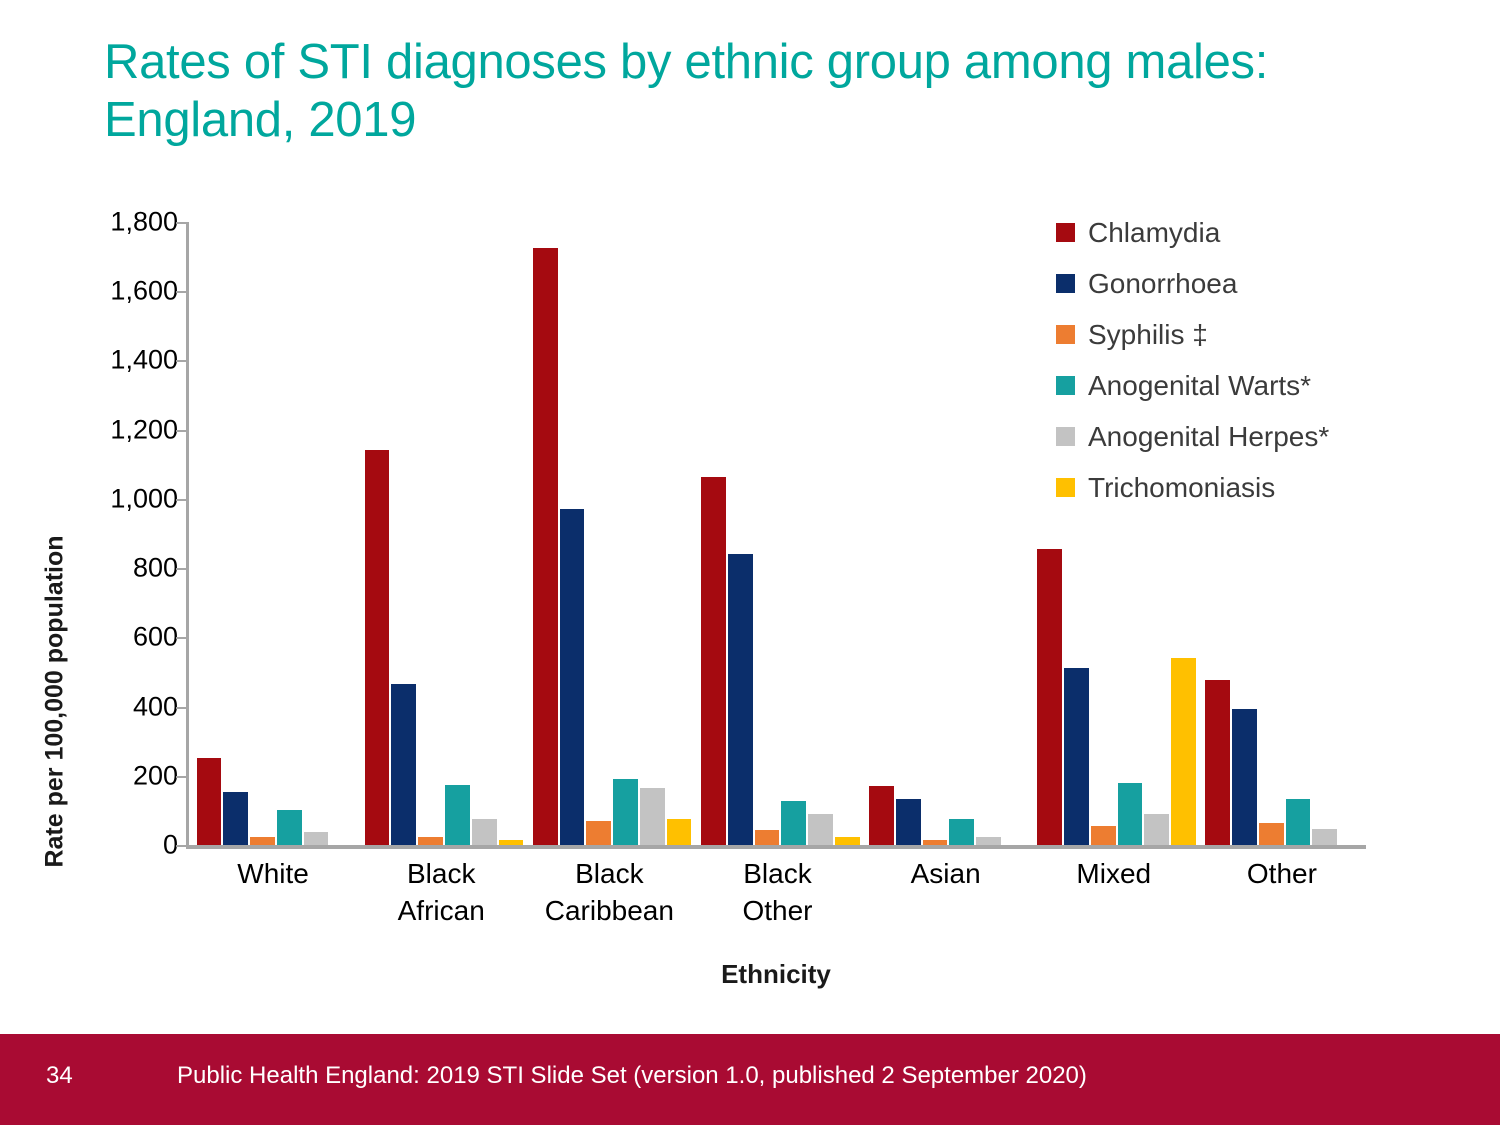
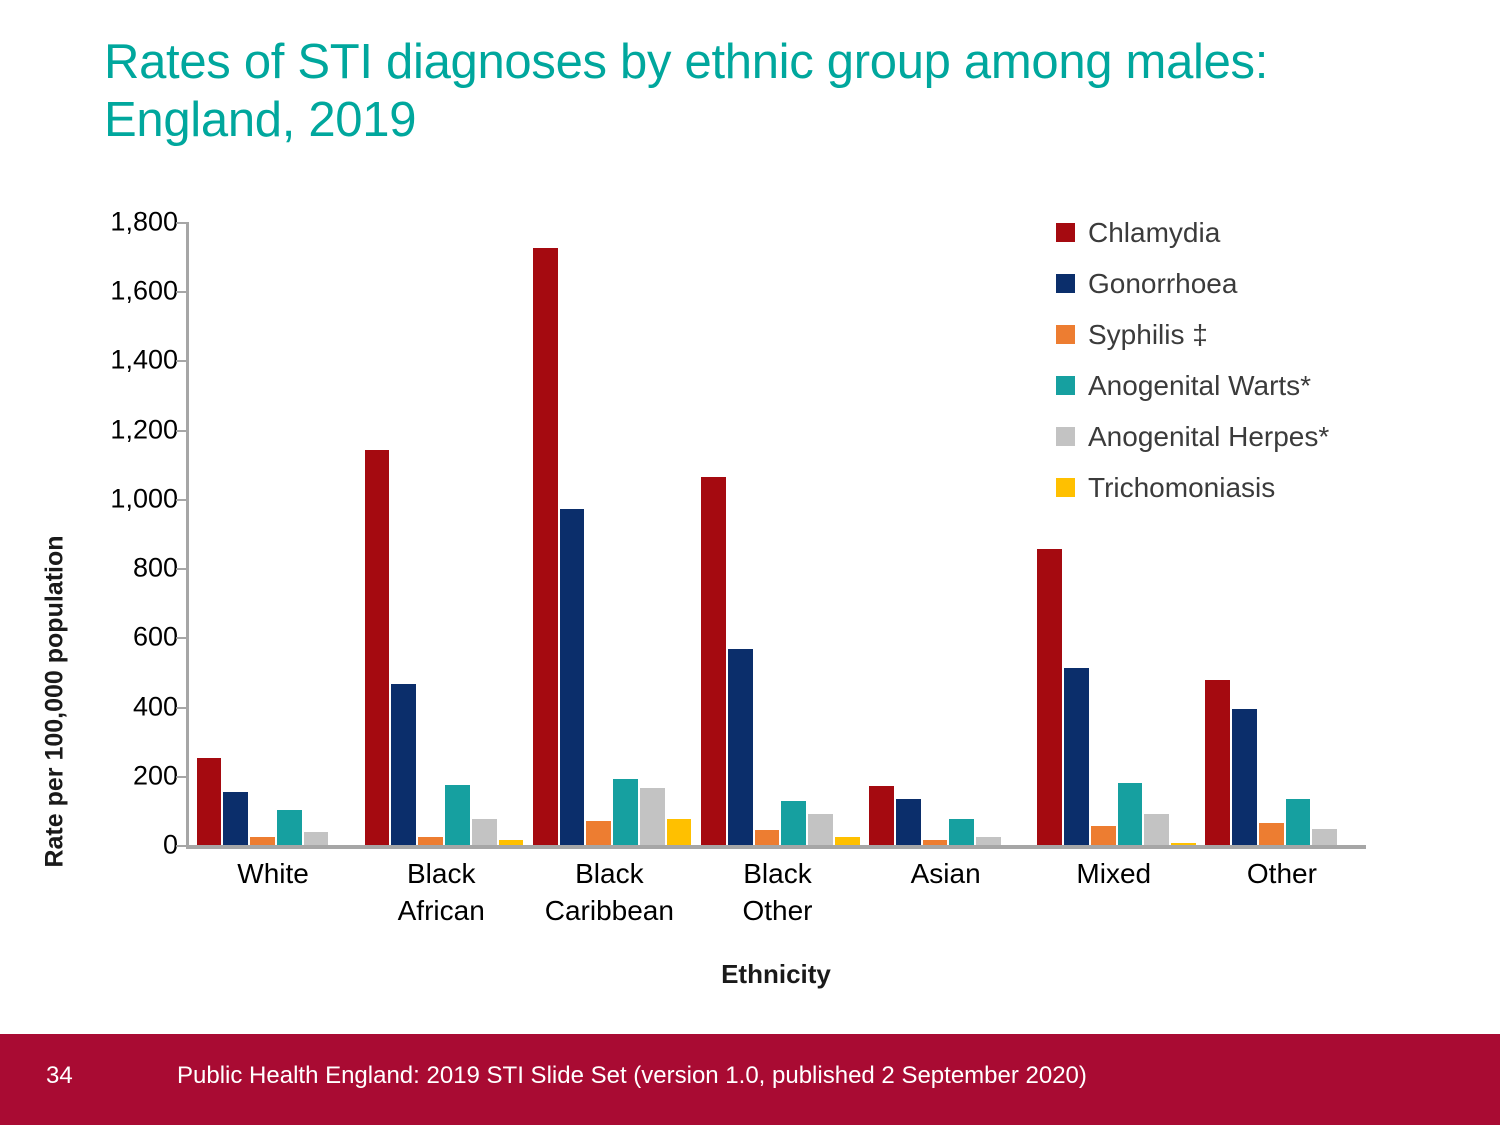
Gonorrhoea/Black Other: 840 -> 560
Trichomoniasis/Mixed: 540 -> 10
